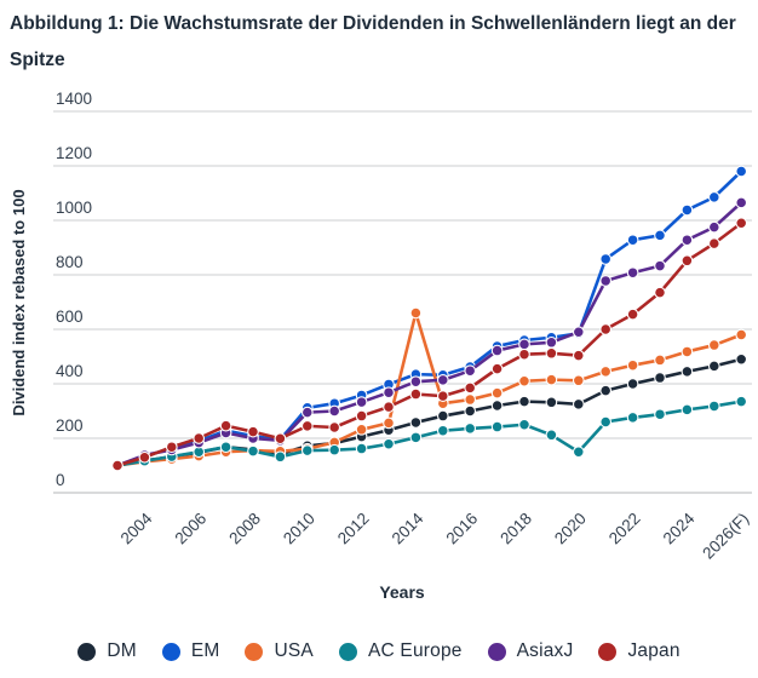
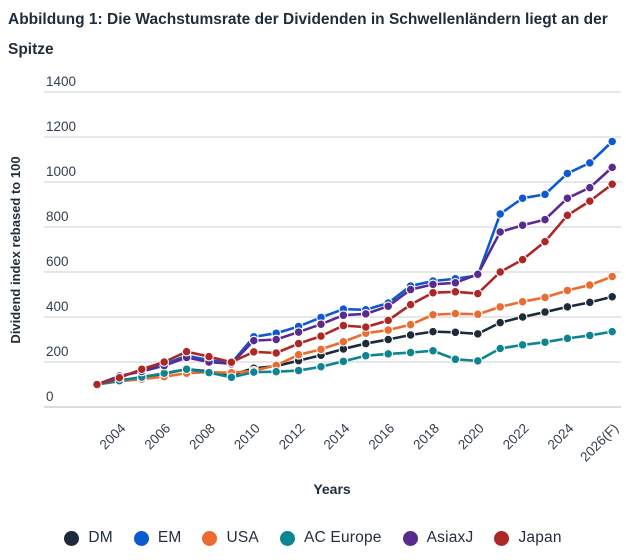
USA/2014: 660 -> 290
AC Europe/2020: 150 -> 200
